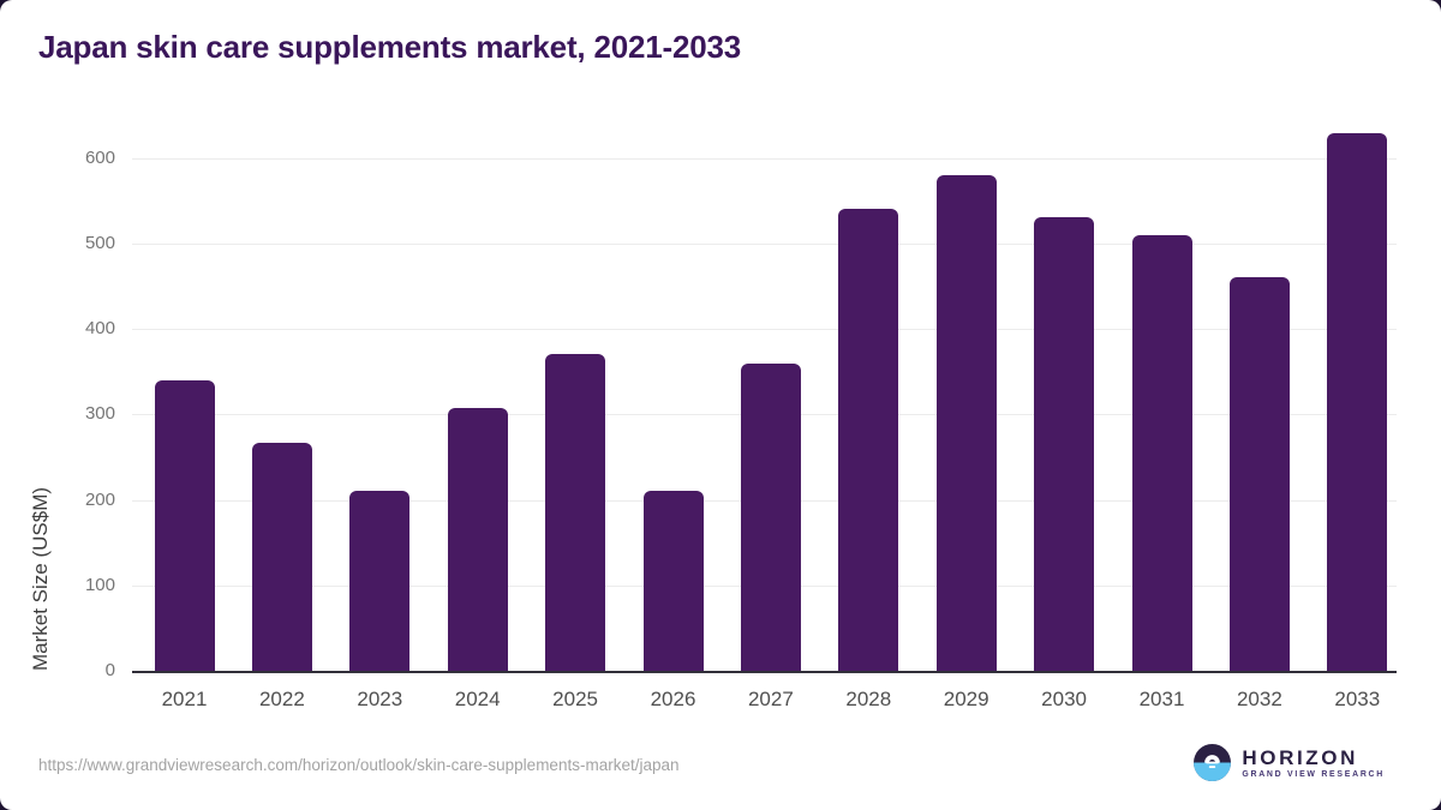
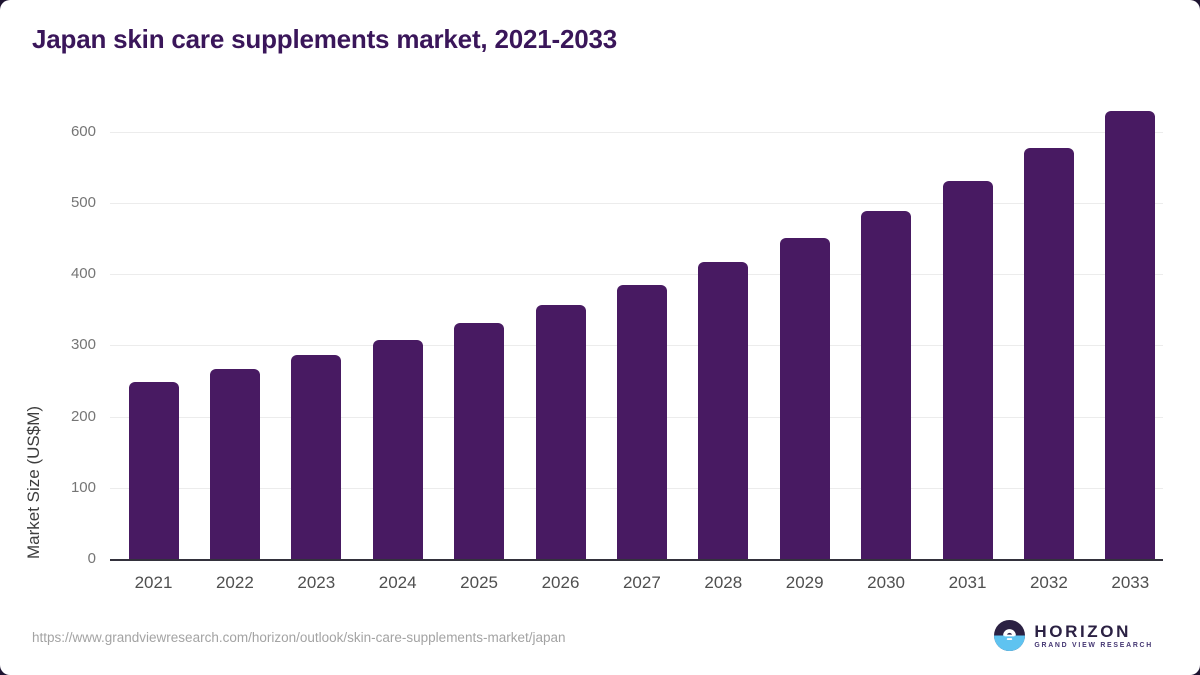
2021: 340 -> 250
2023: 210 -> 290
2025: 370 -> 330
2026: 210 -> 360
2027: 360 -> 380
2028: 540 -> 420
2029: 580 -> 450
2030: 530 -> 490
2031: 510 -> 530
2032: 460 -> 580
